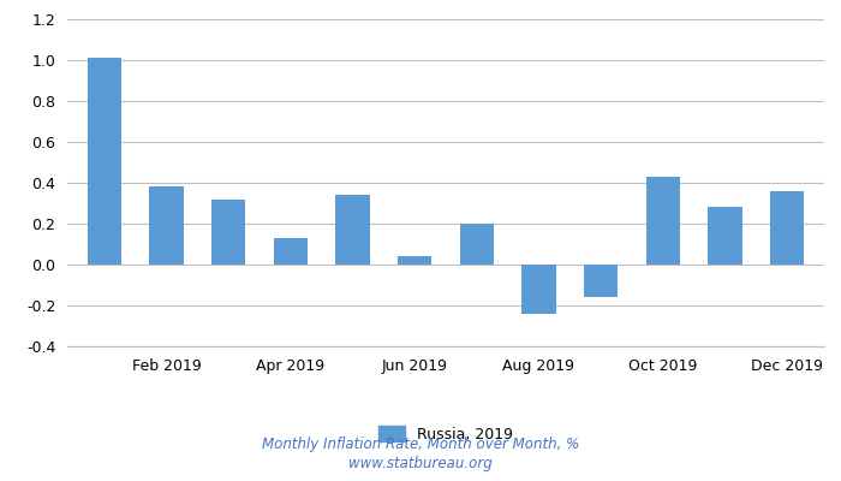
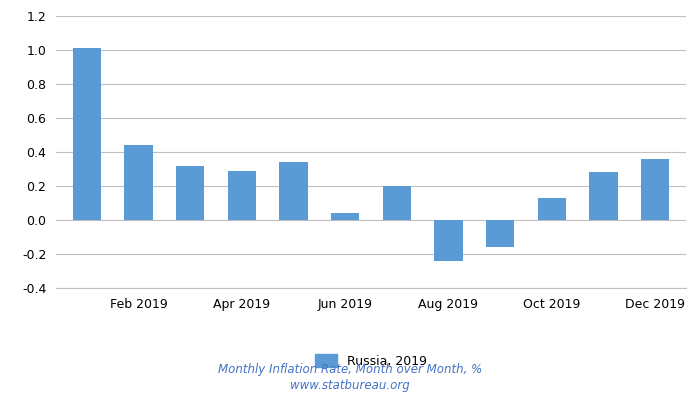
Feb 2019: 0.38 -> 0.44
Apr 2019: 0.13 -> 0.29
Oct 2019: 0.43 -> 0.13
